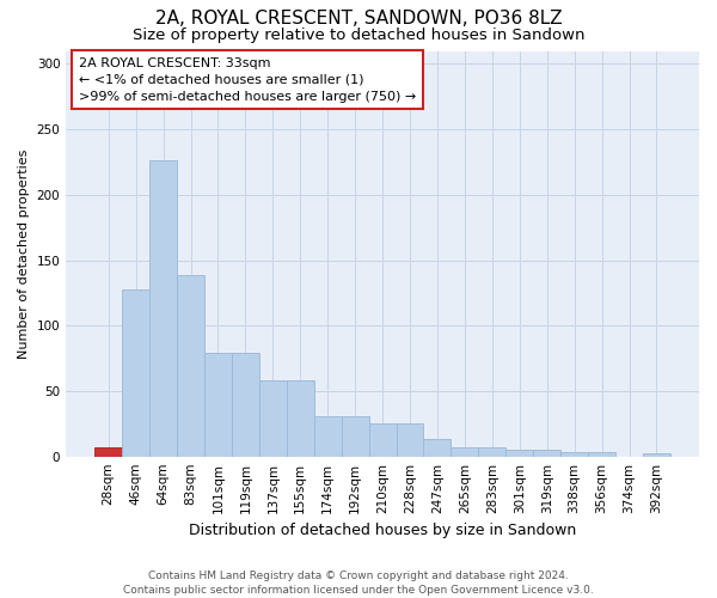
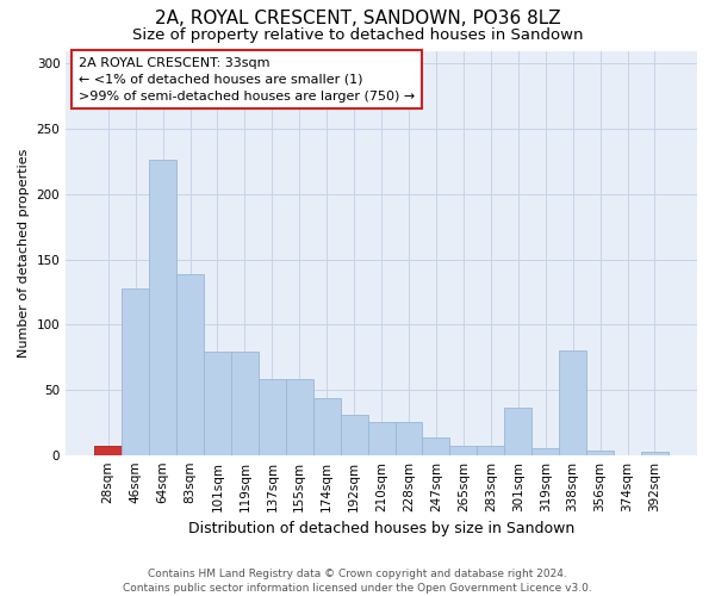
174sqm: 31 -> 44
301sqm: 5 -> 36
338sqm: 3 -> 80
